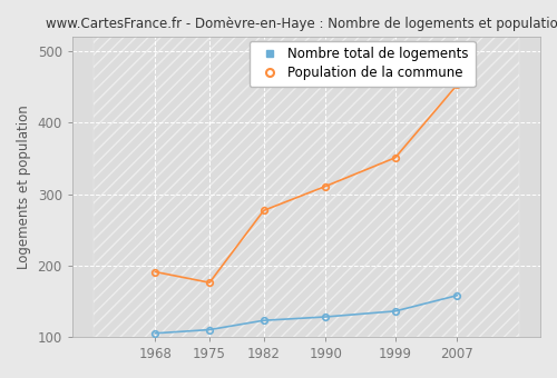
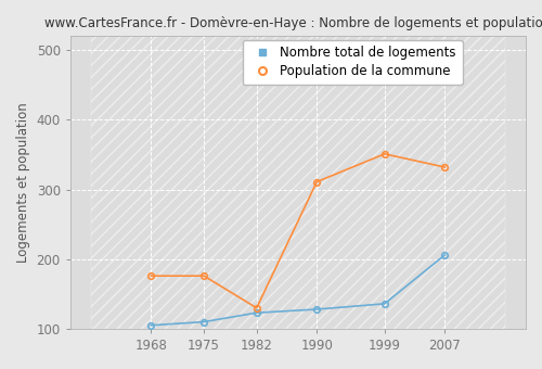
Population de la commune/1968: 191 -> 176
Population de la commune/1982: 277 -> 130
Nombre total de logements/2007: 158 -> 206
Population de la commune/2007: 453 -> 332
